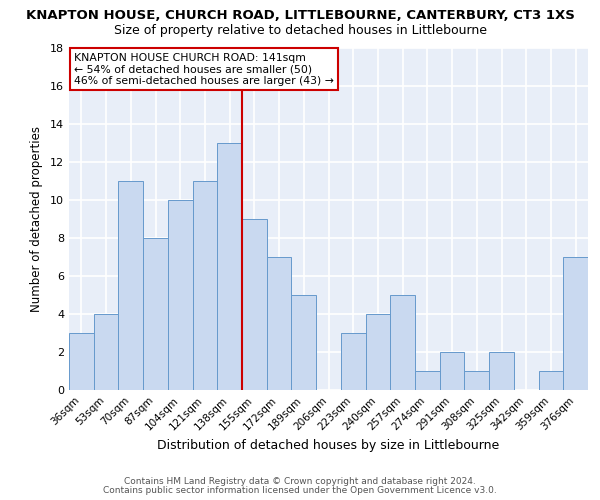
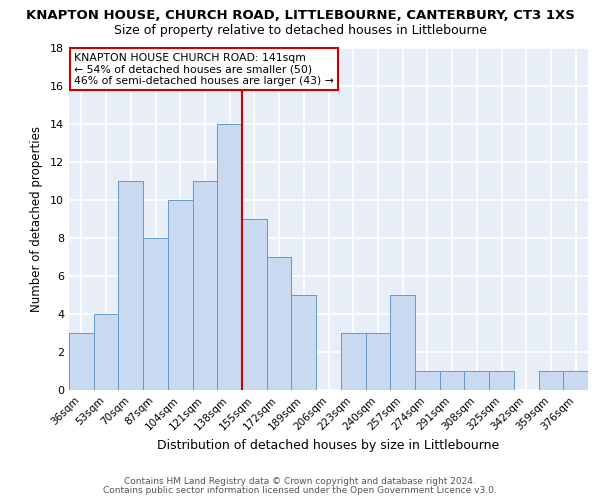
138sqm: 13 -> 14
240sqm: 4 -> 3
291sqm: 2 -> 1
325sqm: 2 -> 1
376sqm: 7 -> 1
